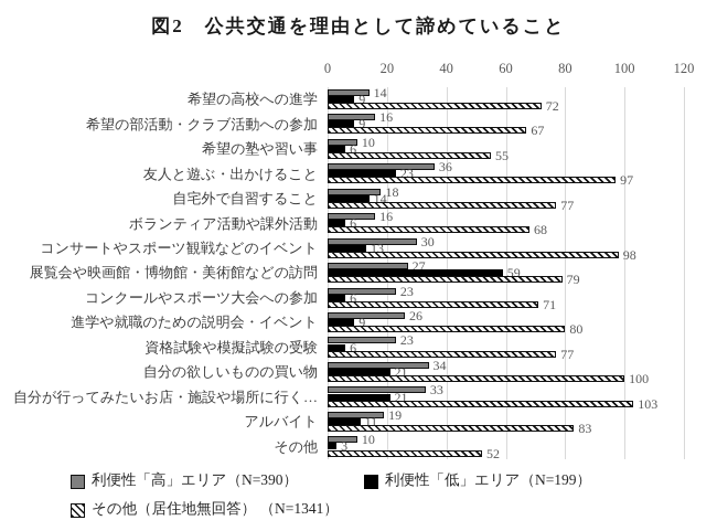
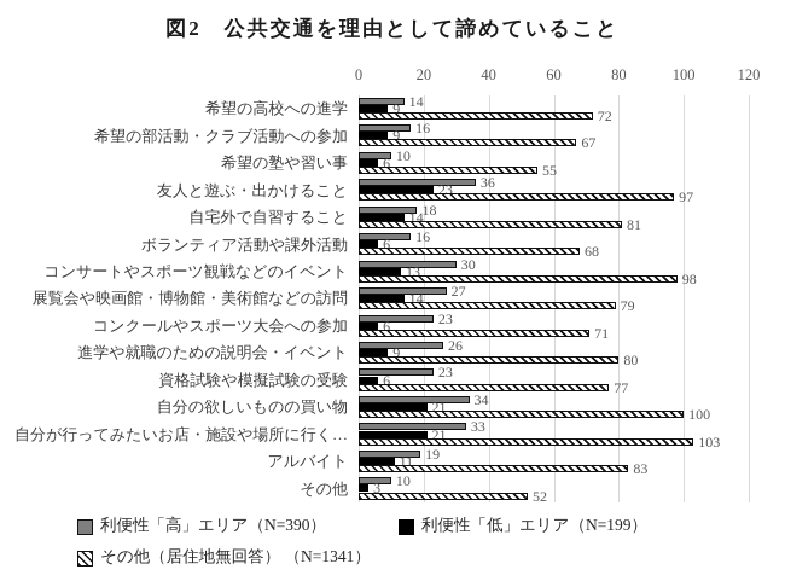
その他（居住地無回答） （N=1341）/自宅外で自習すること: 77 -> 81
利便性「低」エリア（N=199）/展覧会や映画館・博物館・美術館などの訪問: 59 -> 14
